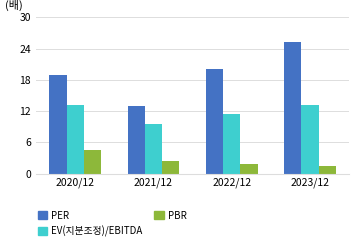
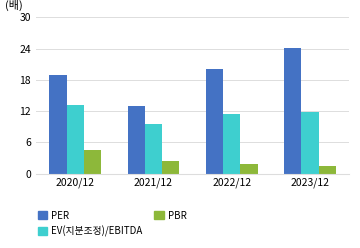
PER/2023/12: 25.2 -> 24.2
EV(지분조정)/EBITDA/2023/12: 13.2 -> 11.8
